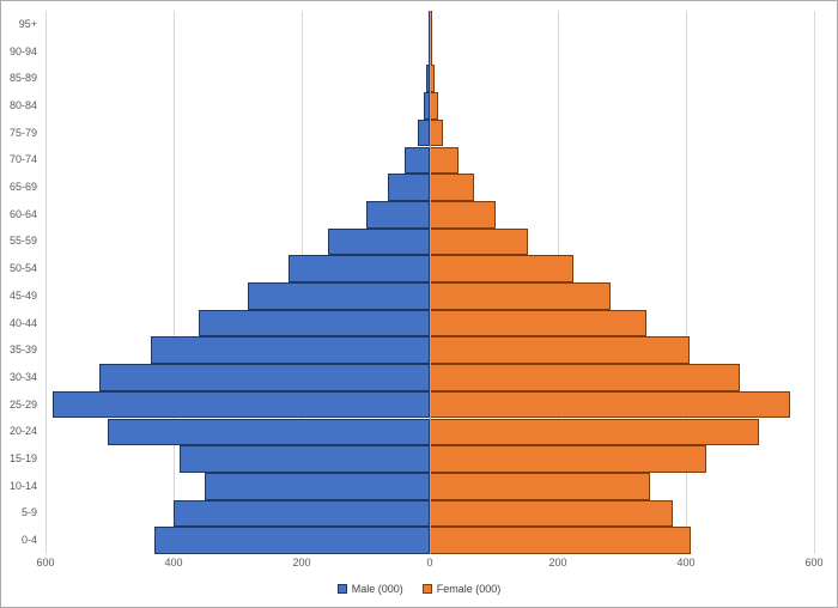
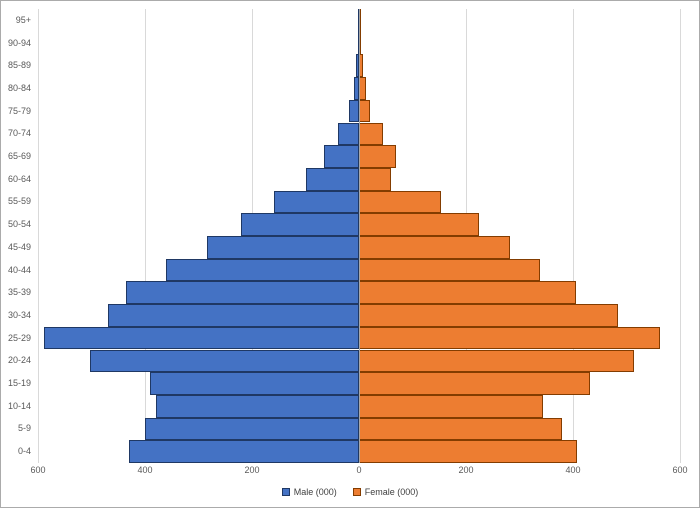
Male (000)/10-14: 350 -> 380
Male (000)/30-34: 520 -> 470
Female (000)/60-64: 100 -> 60
